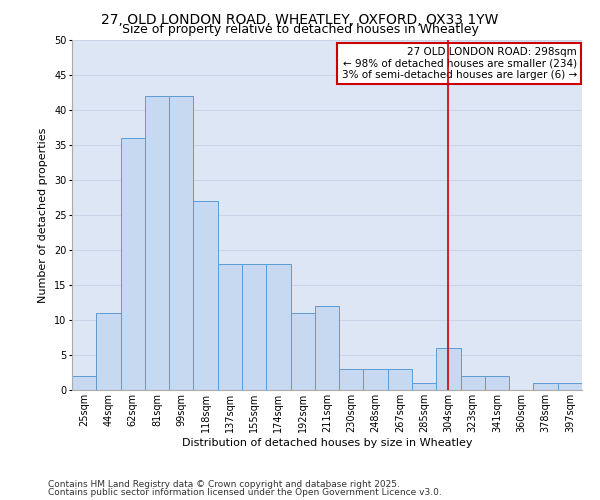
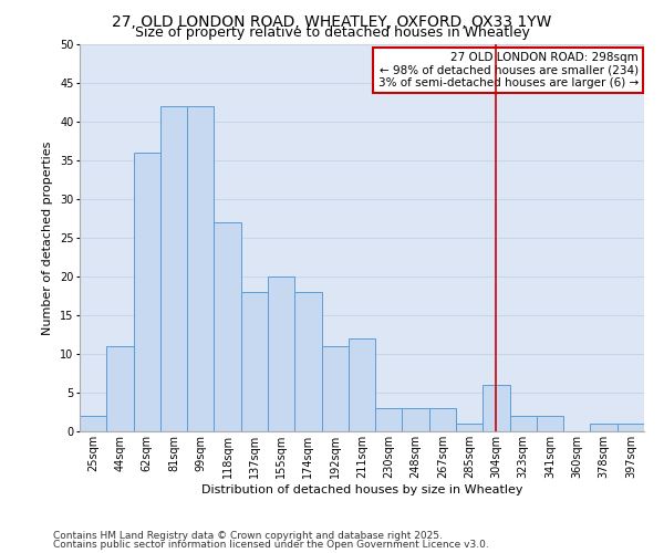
155sqm: 18 -> 20
